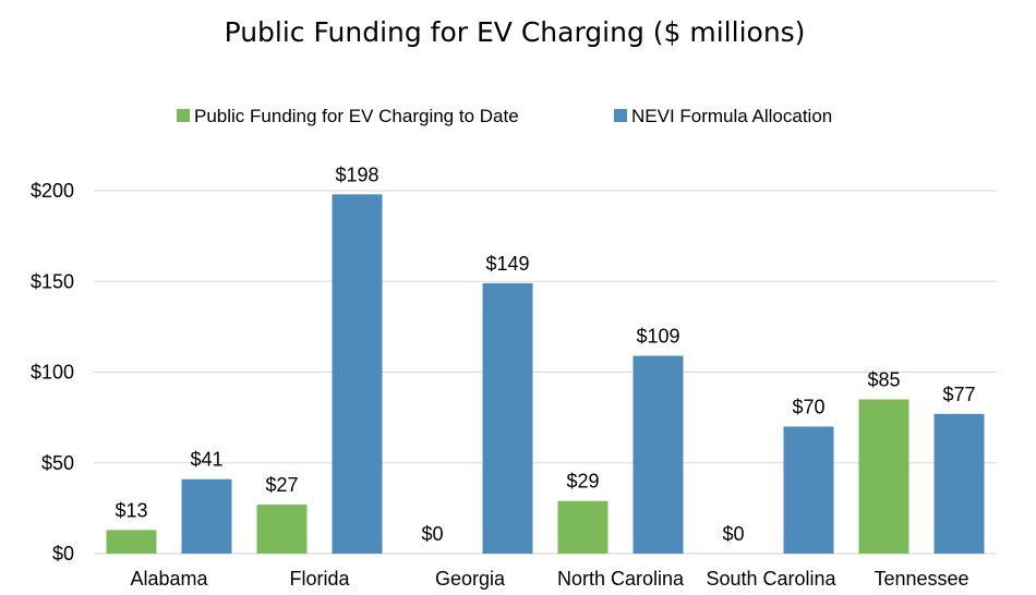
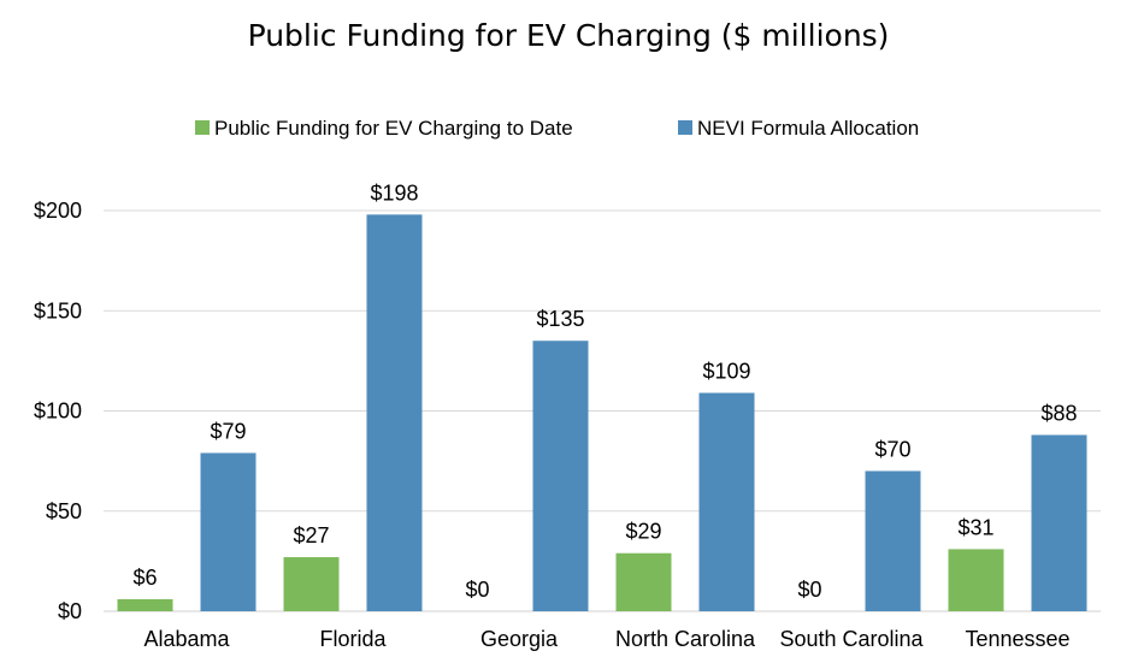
Public Funding for EV Charging to Date/Alabama: $13 -> $6
NEVI Formula Allocation/Alabama: $41 -> $79
NEVI Formula Allocation/Georgia: $149 -> $135
Public Funding for EV Charging to Date/Tennessee: $85 -> $31
NEVI Formula Allocation/Tennessee: $77 -> $88
